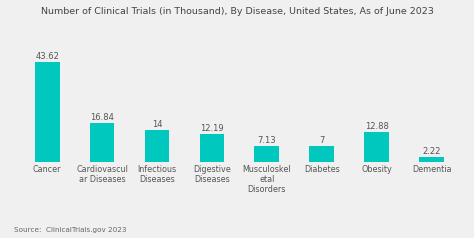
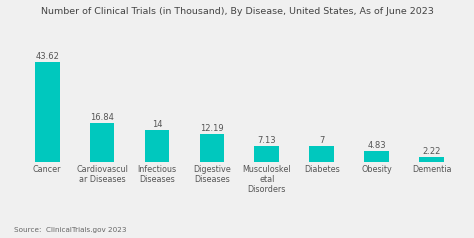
Obesity: 12.88 -> 4.83
